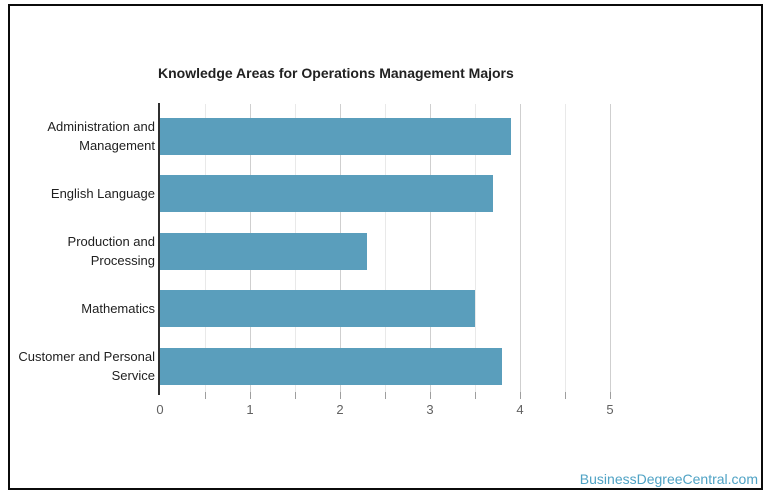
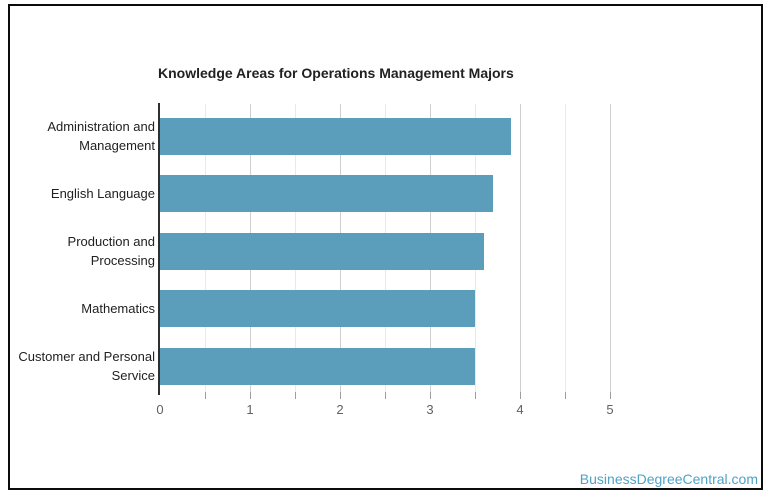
Production and Processing: 2.3 -> 3.6
Customer and Personal Service: 3.8 -> 3.5
